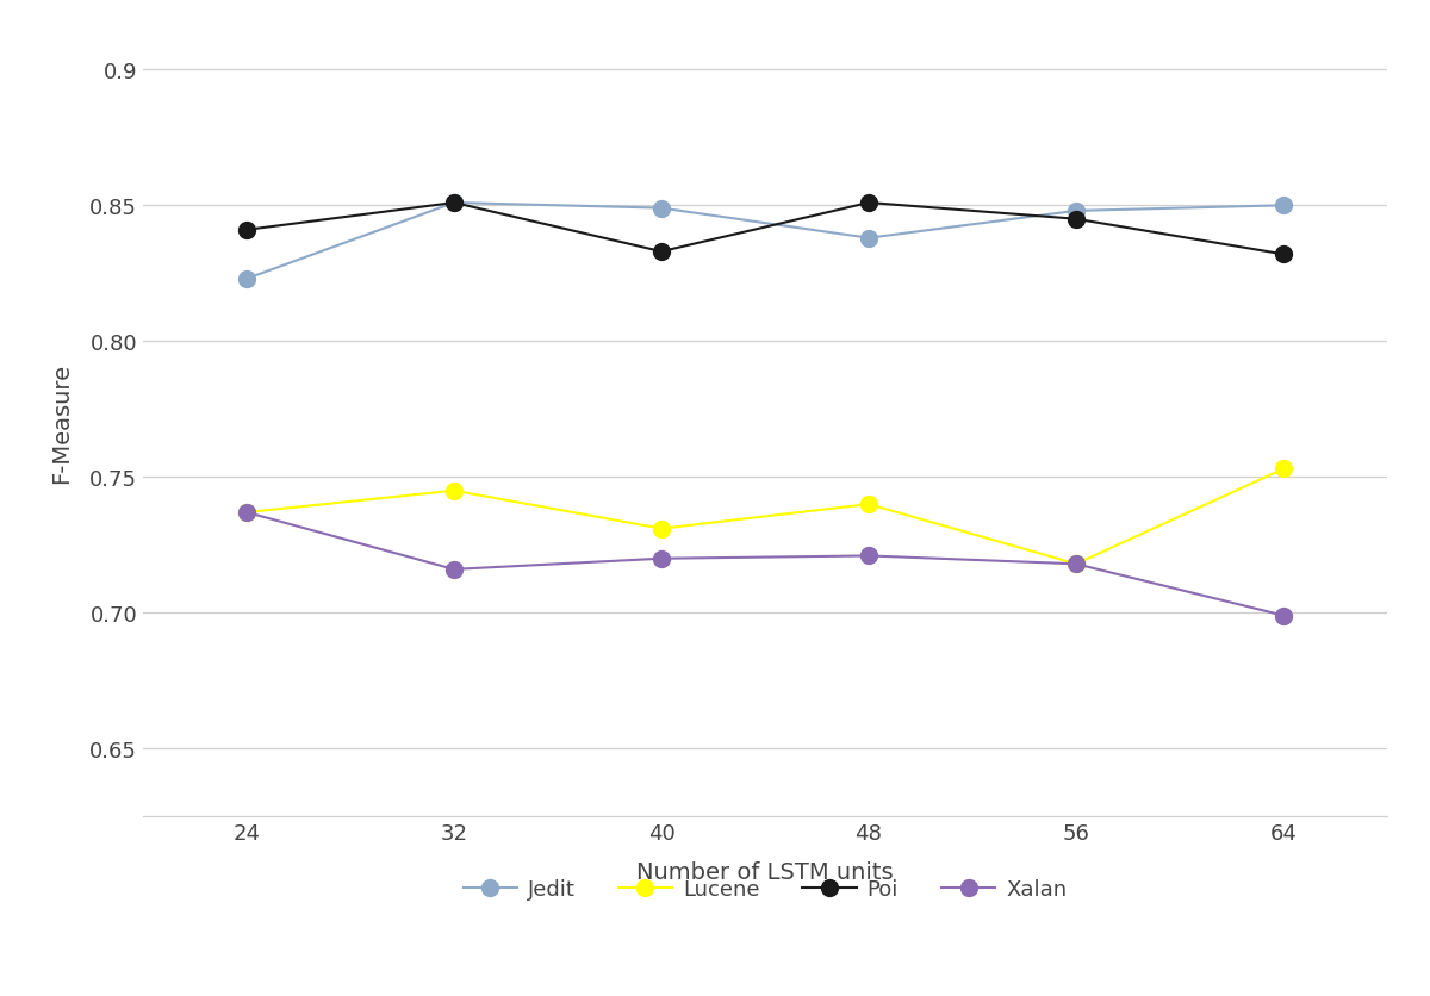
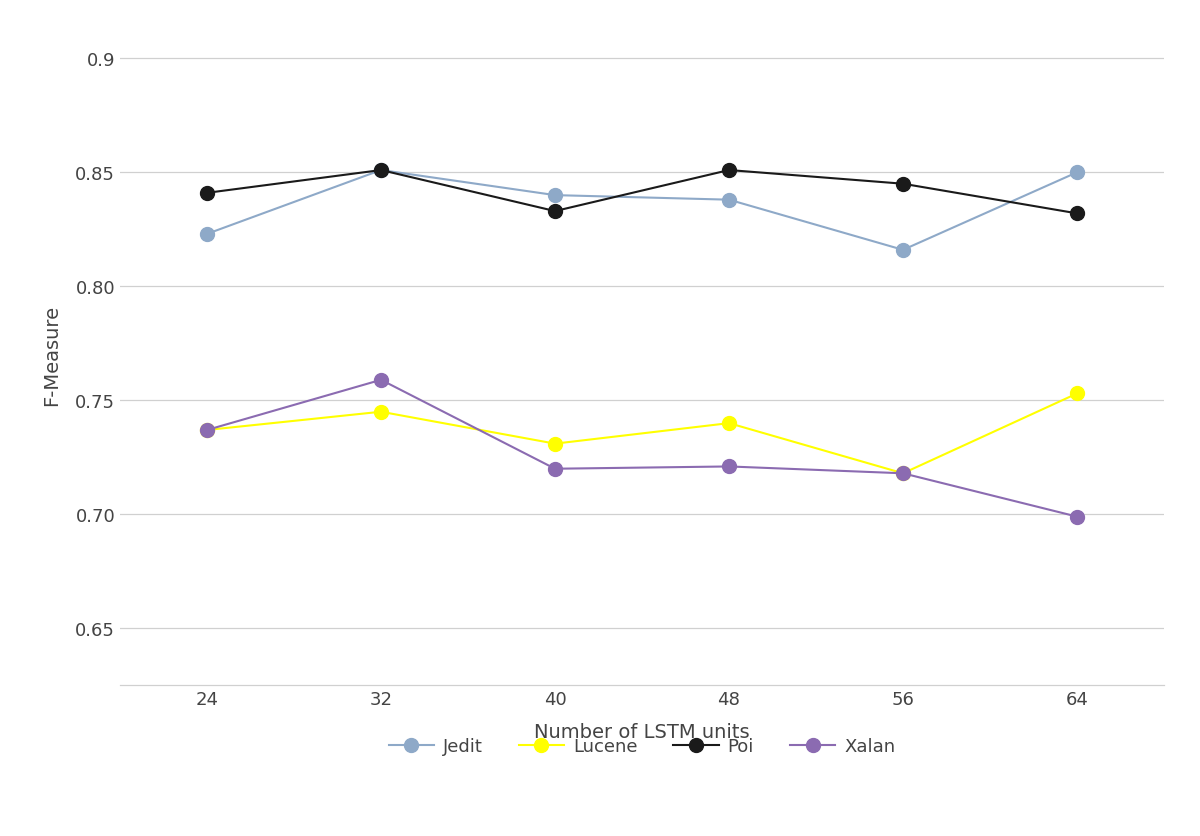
Xalan/32: 0.716 -> 0.759
Jedit/40: 0.849 -> 0.840
Jedit/56: 0.848 -> 0.816
